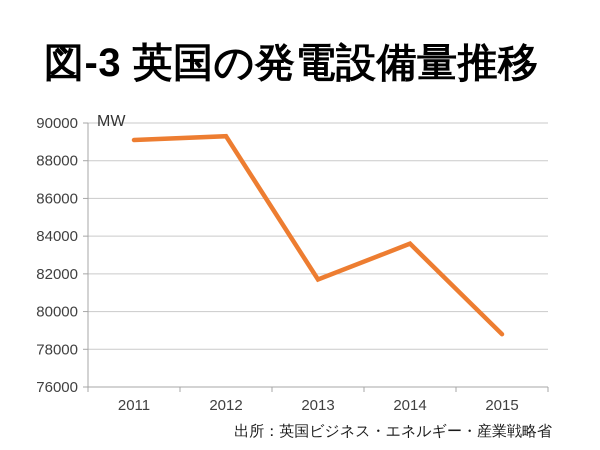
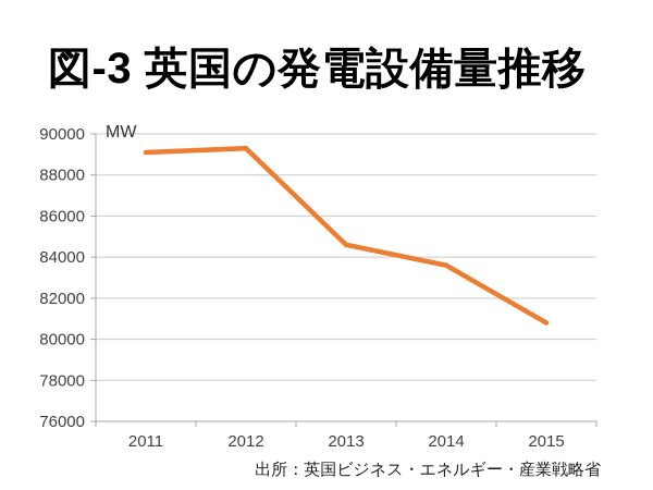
2013: 81700 -> 84600
2015: 78800 -> 80800
